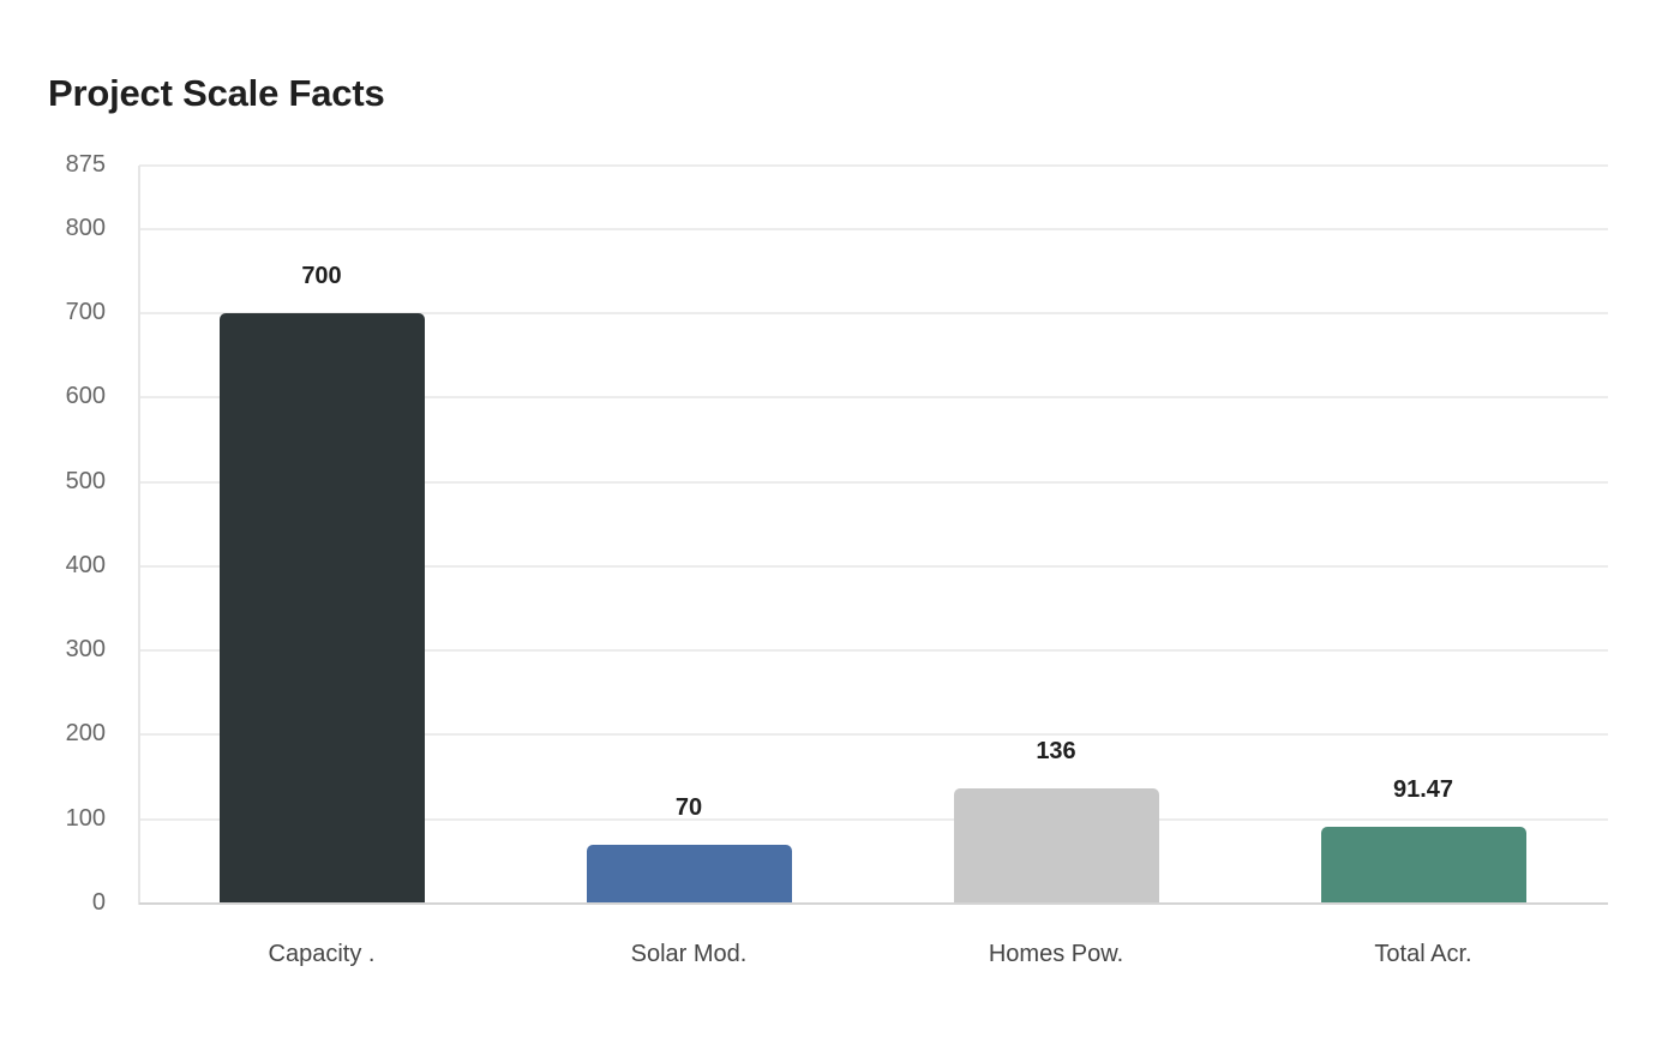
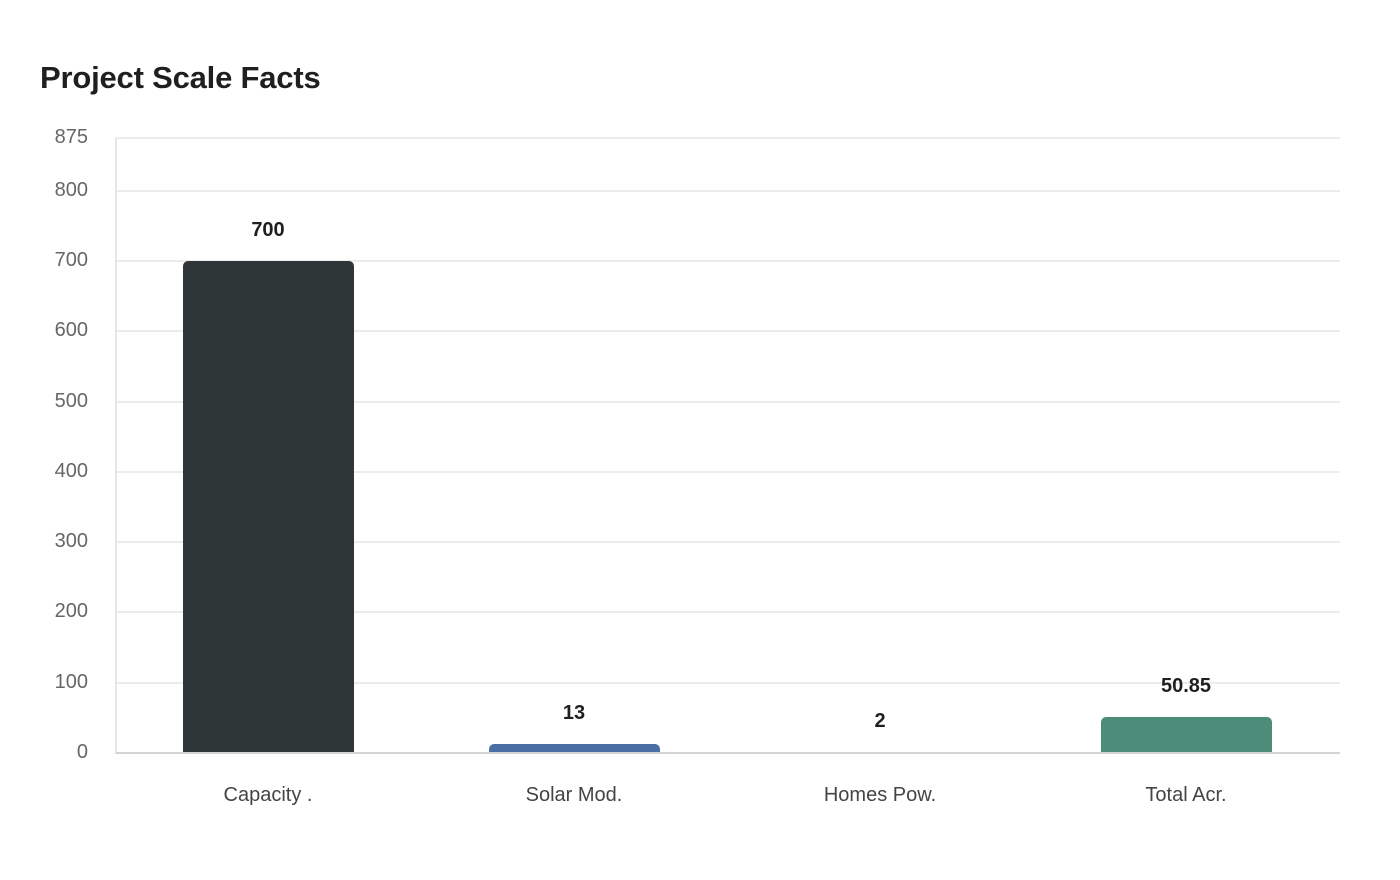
Solar Mod.: 70 -> 13
Homes Pow.: 136 -> 2
Total Acr.: 91.47 -> 50.85
